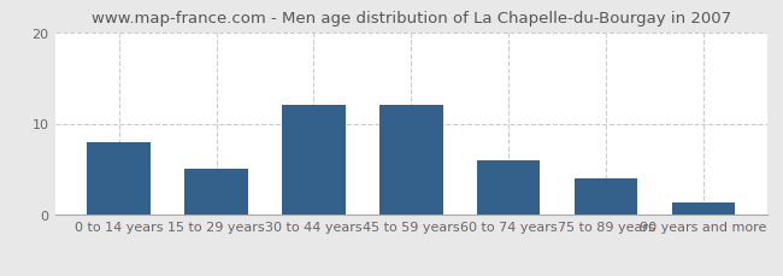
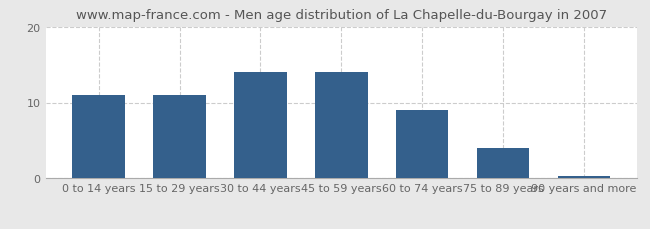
0 to 14 years: 8.0 -> 11.0
15 to 29 years: 5.0 -> 11.0
30 to 44 years: 12.0 -> 14.0
45 to 59 years: 12.0 -> 14.0
60 to 74 years: 6.0 -> 9.0
90 years and more: 1.4 -> 0.3
